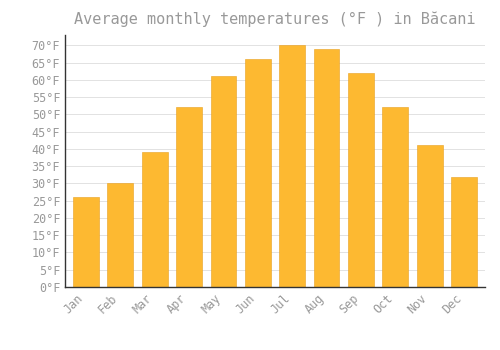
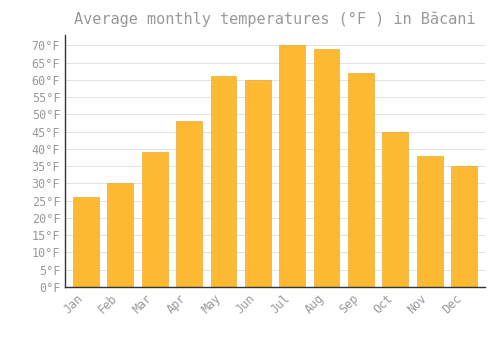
Apr: 52°F -> 48°F
Jun: 66°F -> 60°F
Oct: 52°F -> 45°F
Nov: 41°F -> 38°F
Dec: 32°F -> 35°F
